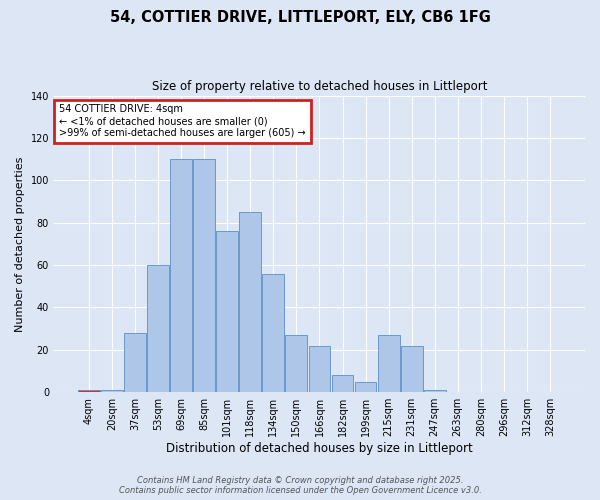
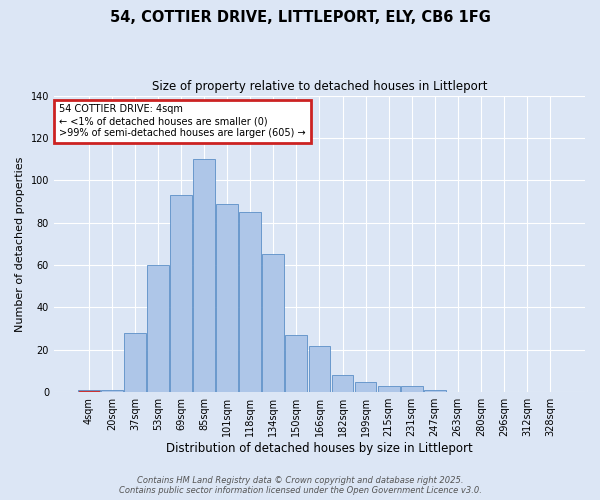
69sqm: 110 -> 93
101sqm: 76 -> 89
134sqm: 56 -> 65
215sqm: 27 -> 3
231sqm: 22 -> 3
